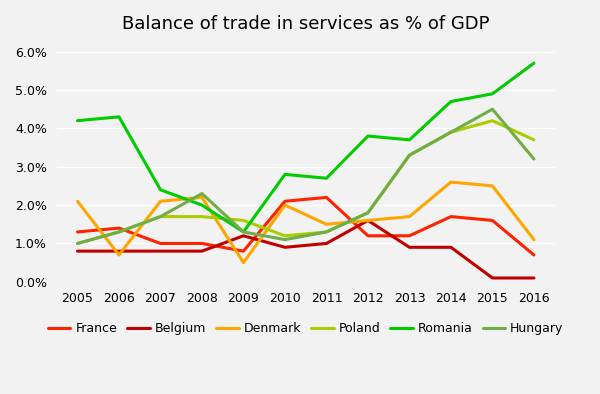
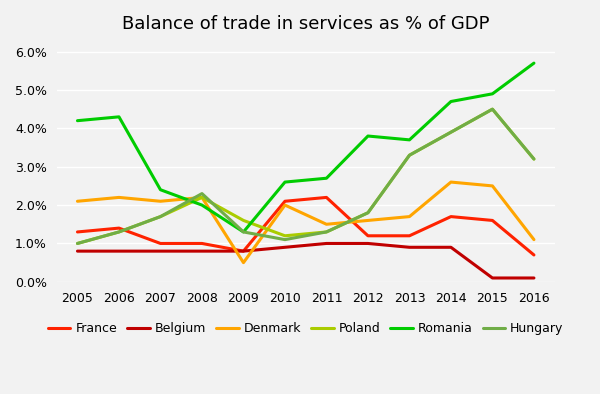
Denmark/2006: 0.7% -> 2.2%
Poland/2008: 1.7% -> 2.2%
Belgium/2009: 1.2% -> 0.8%
Romania/2010: 2.8% -> 2.6%
Belgium/2012: 1.6% -> 1.0%
Poland/2015: 4.2% -> 4.5%
Poland/2016: 3.7% -> 3.2%
